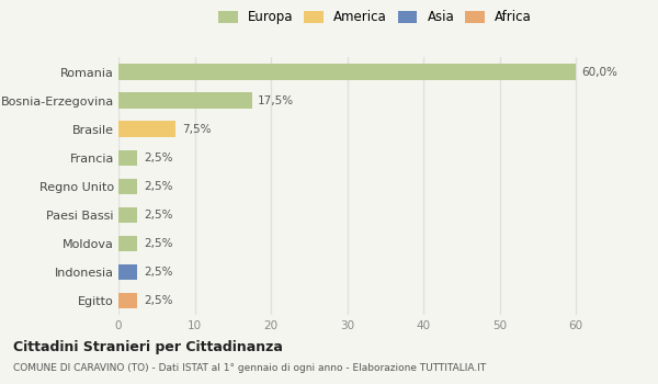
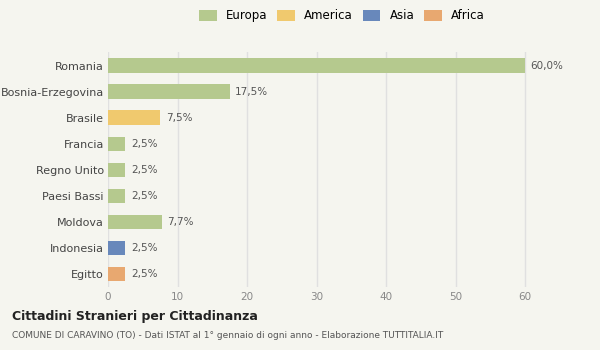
Moldova: 2,5% -> 7,7%
